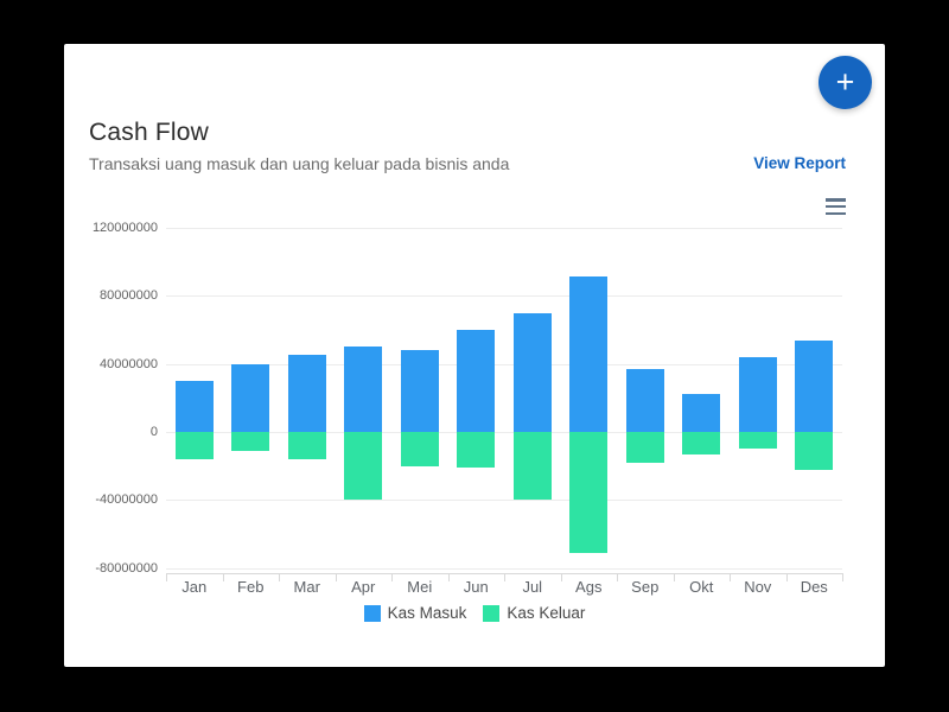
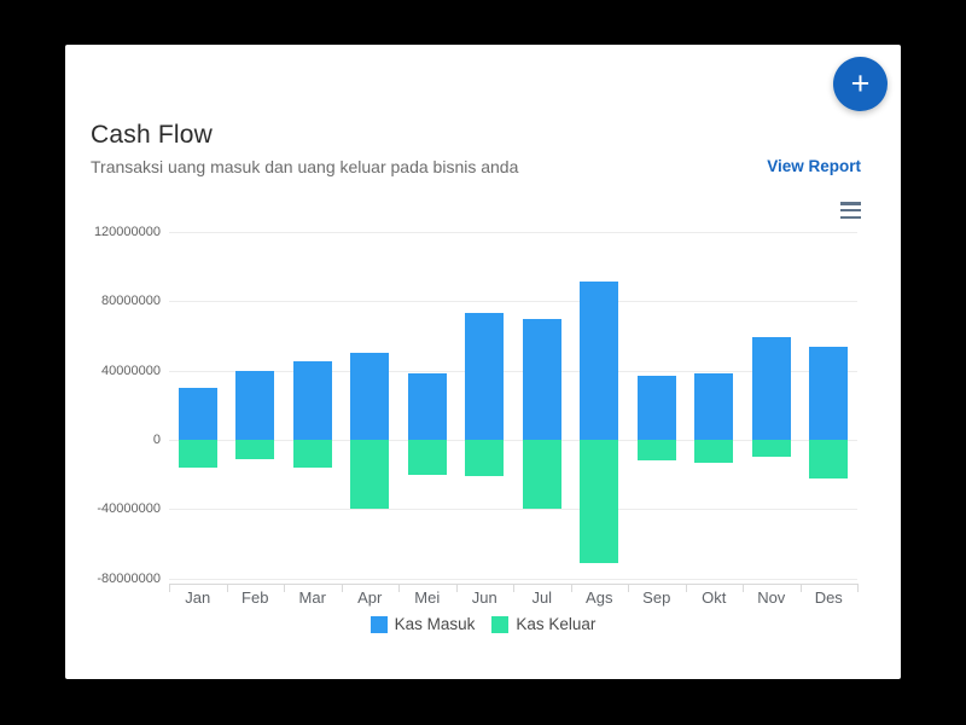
Kas Masuk/Mei: 48000000 -> 38000000
Kas Masuk/Jun: 60000000 -> 73000000
Kas Keluar/Sep: -18000000 -> -12000000
Kas Masuk/Okt: 22000000 -> 38000000
Kas Masuk/Nov: 44000000 -> 59000000
